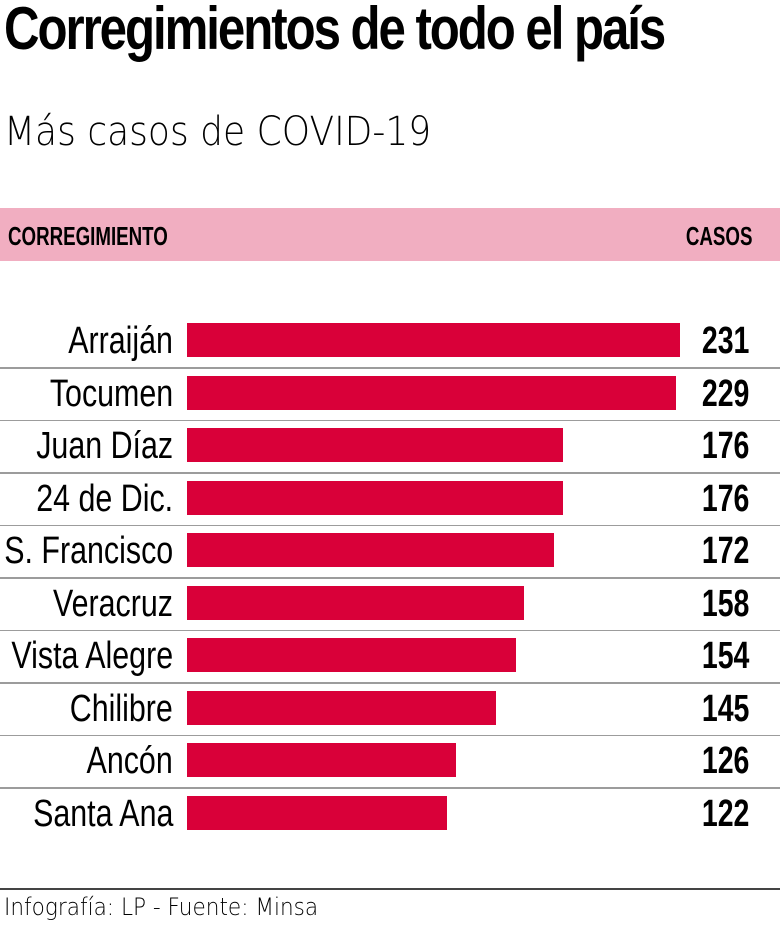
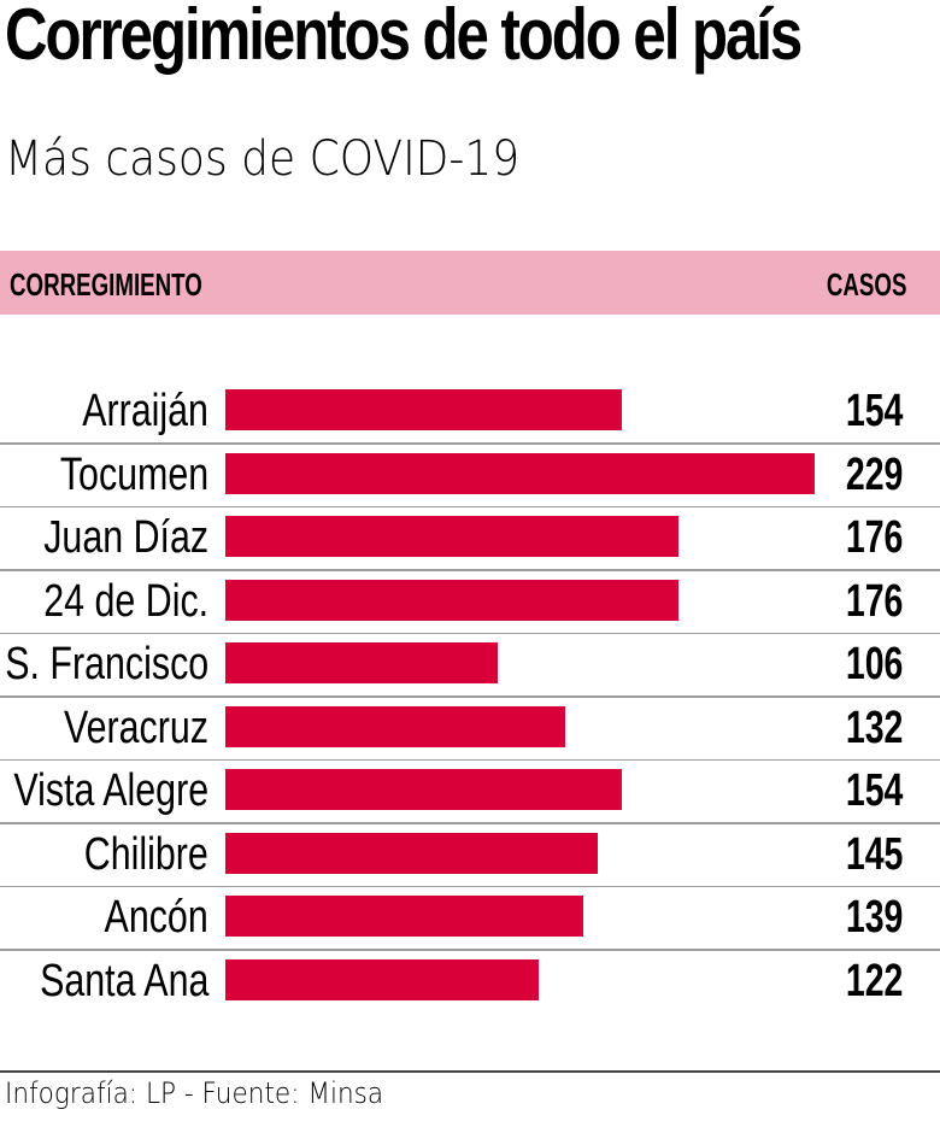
Arraiján: 231 -> 154
S. Francisco: 172 -> 106
Veracruz: 158 -> 132
Ancón: 126 -> 139
